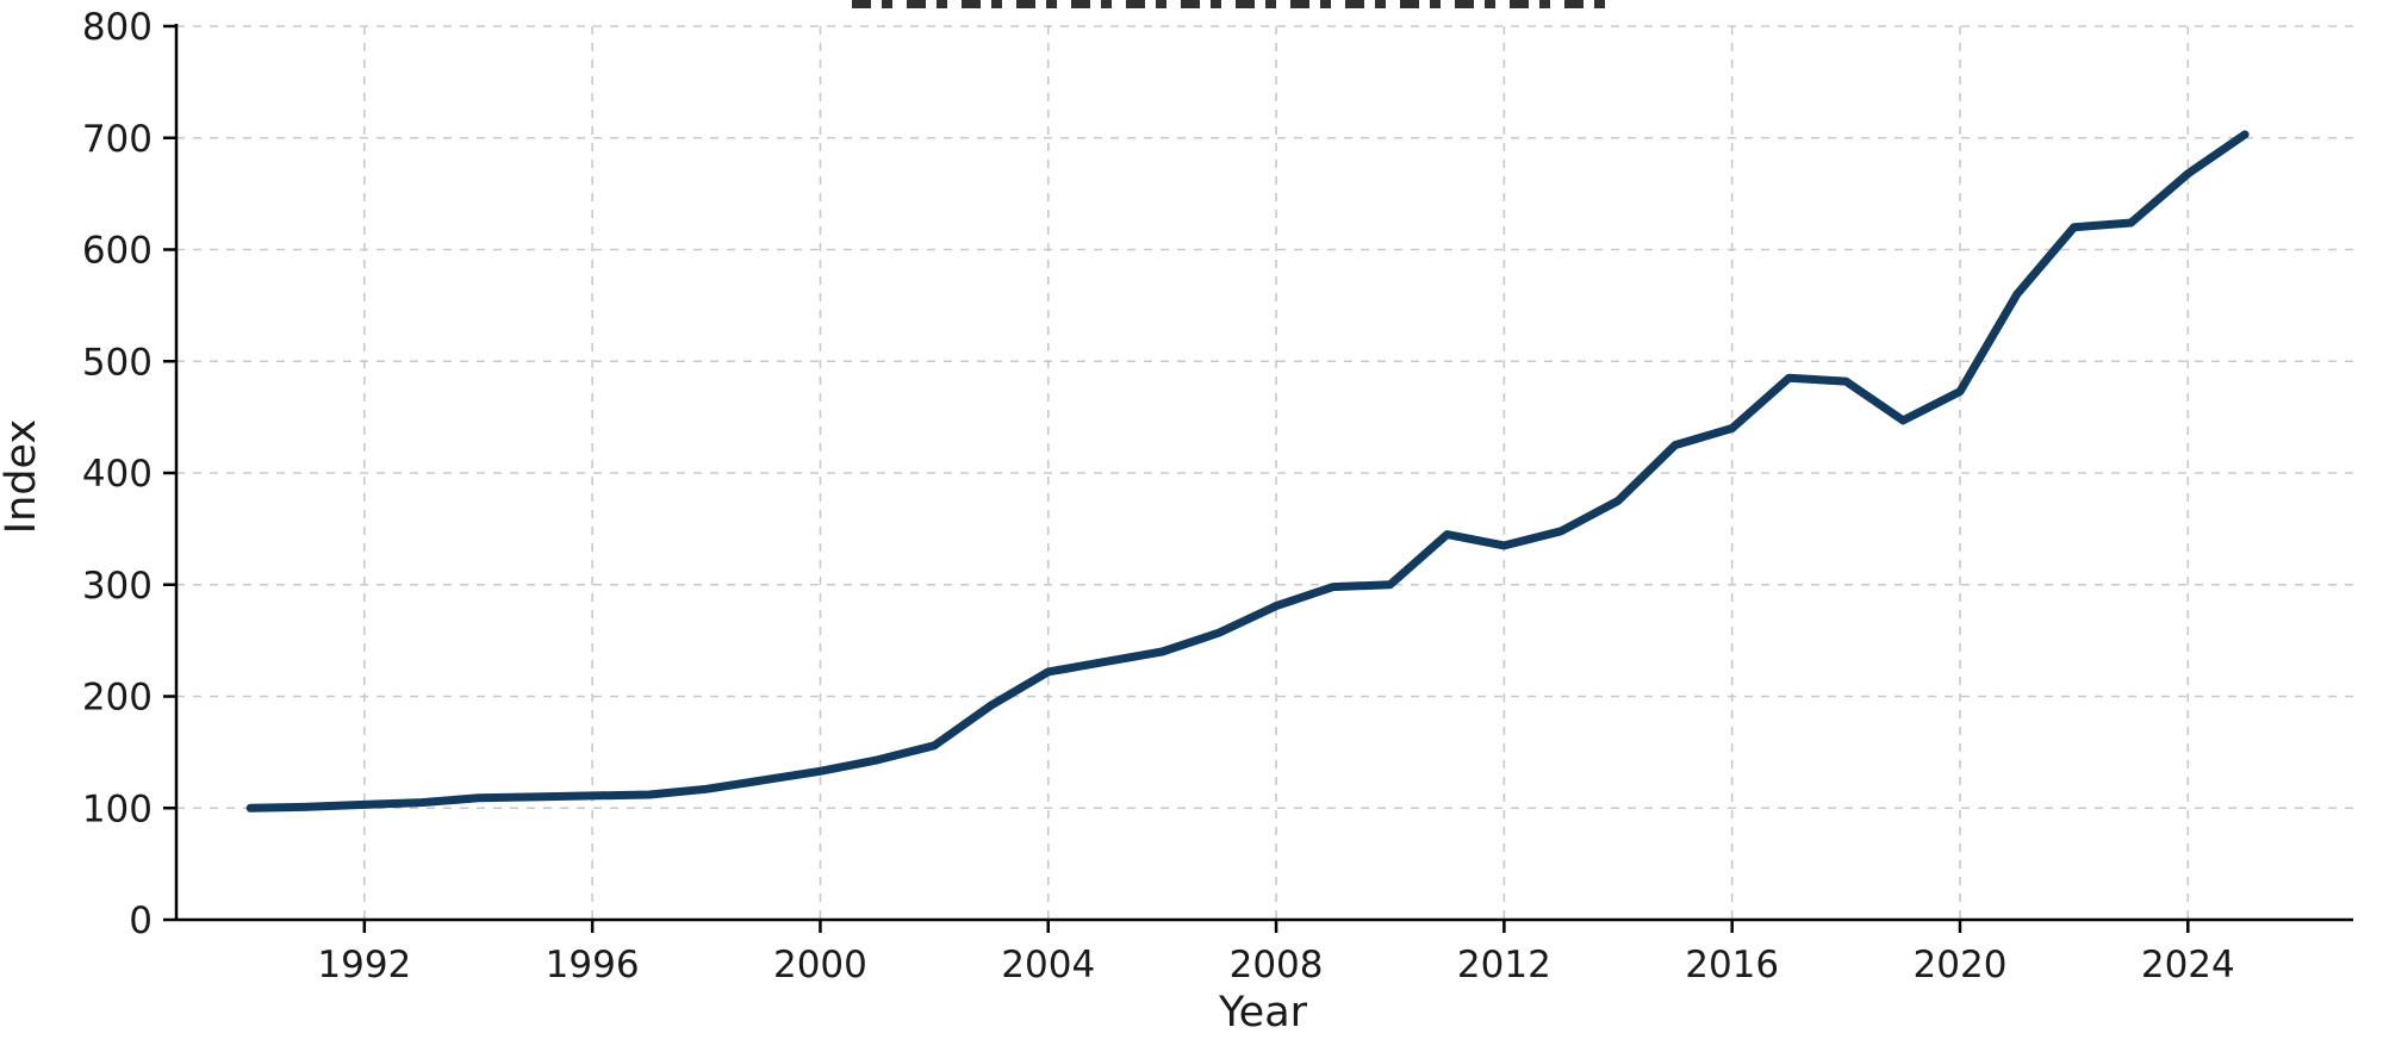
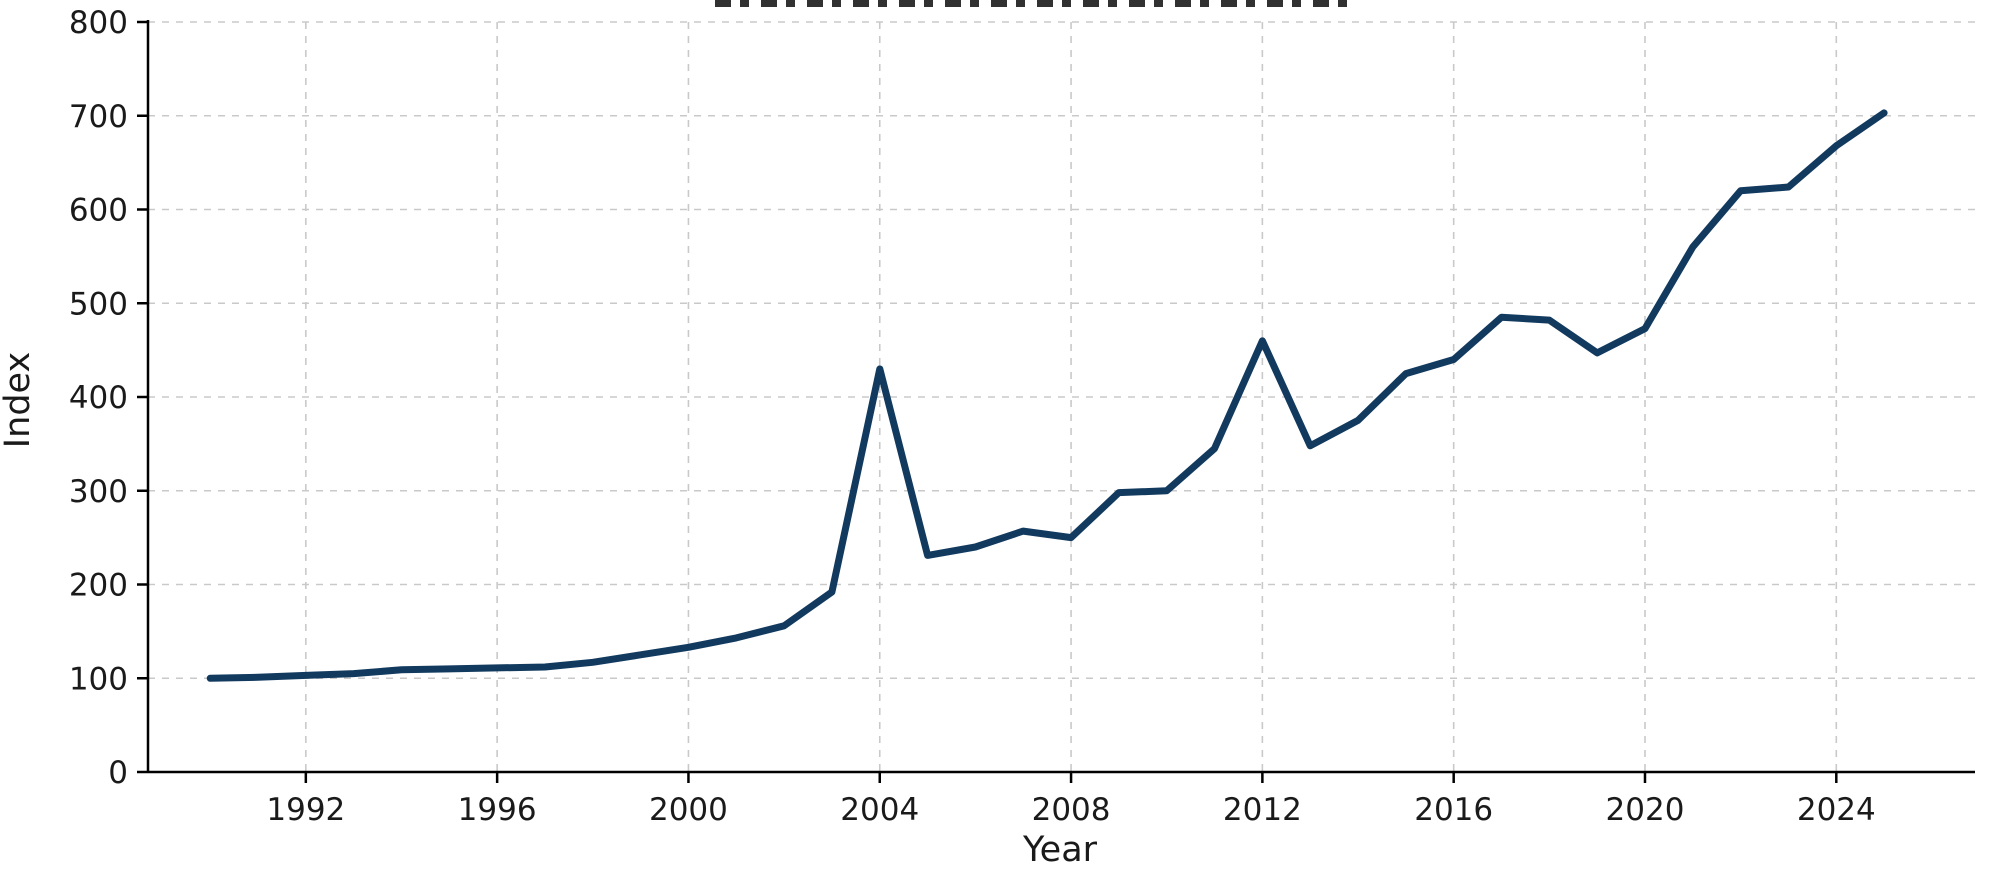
2004: 220 -> 430
2008: 280 -> 250
2012: 340 -> 460
